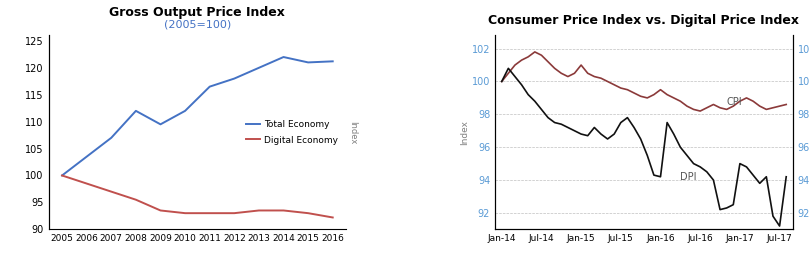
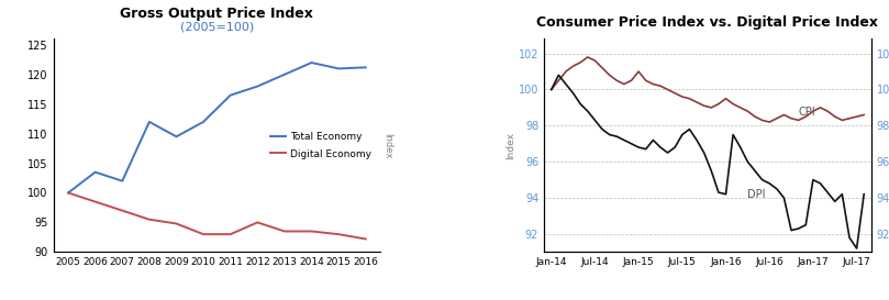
Gross Output Price Index/Total Economy/2007: 107.0 -> 102.0
Gross Output Price Index/Digital Economy/2009: 93.5 -> 94.8
Gross Output Price Index/Digital Economy/2012: 93.0 -> 95.0
